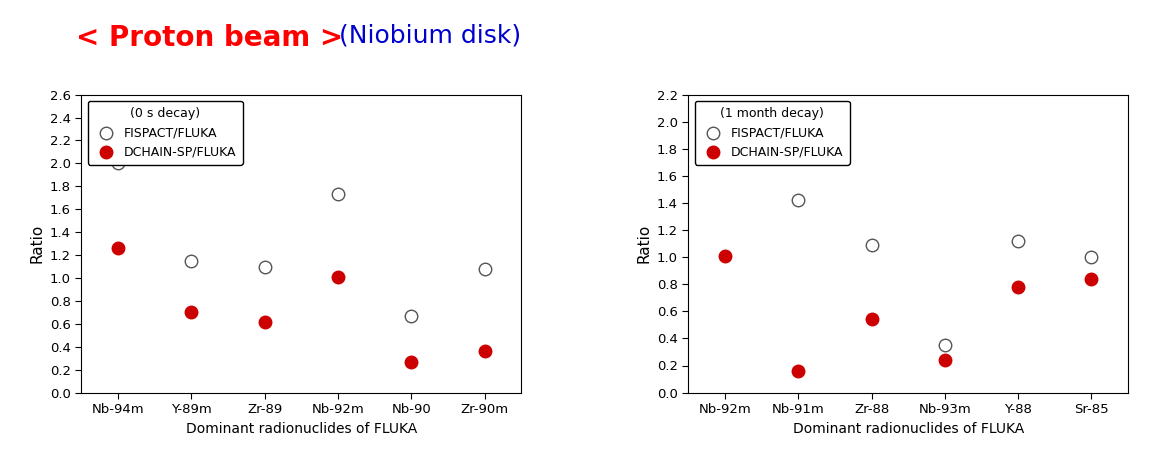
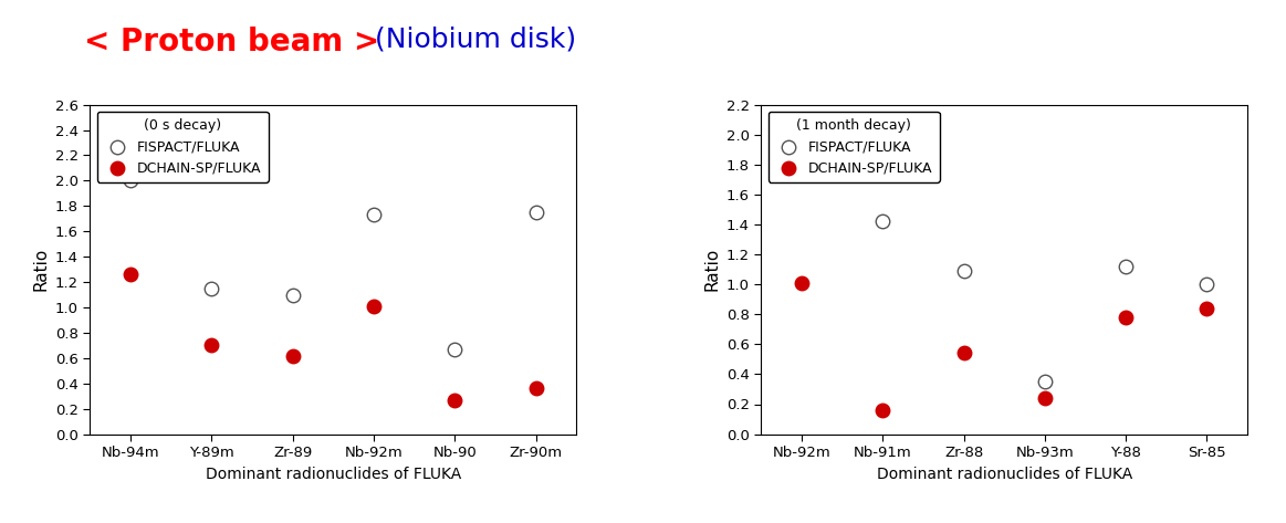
FISPACT/FLUKA/Zr-90m: 1.08 -> 1.75
